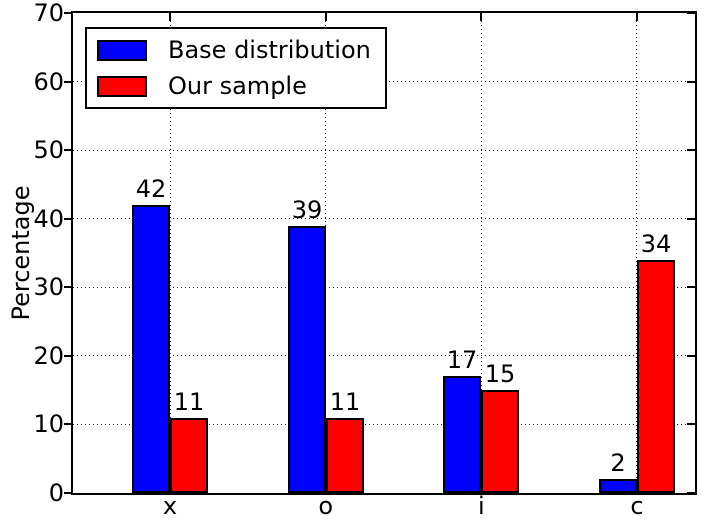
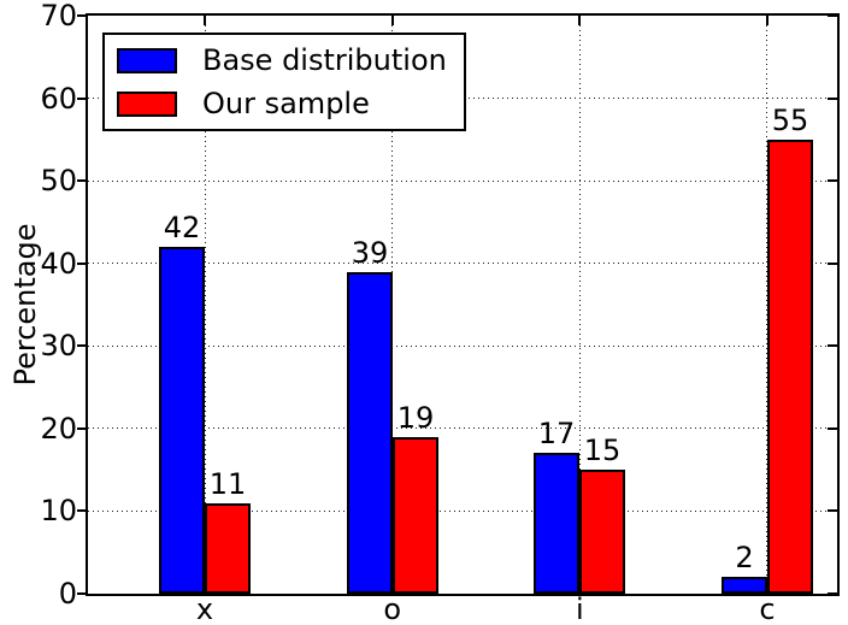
Our sample/o: 11 -> 19
Our sample/c: 34 -> 55
